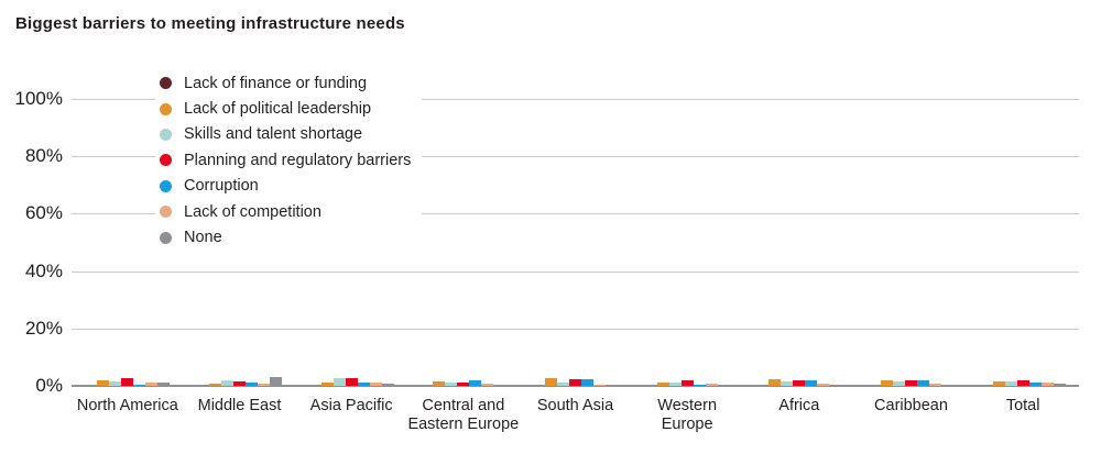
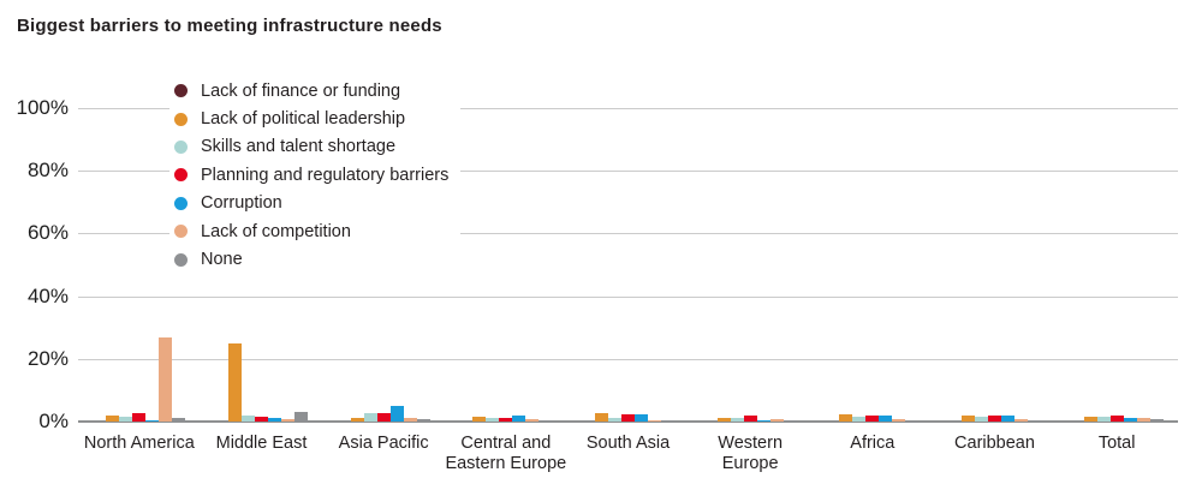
Lack of competition/North America: 1% -> 27%
Lack of political leadership/Middle East: 1% -> 25%
Corruption/Asia Pacific: 1% -> 5%
